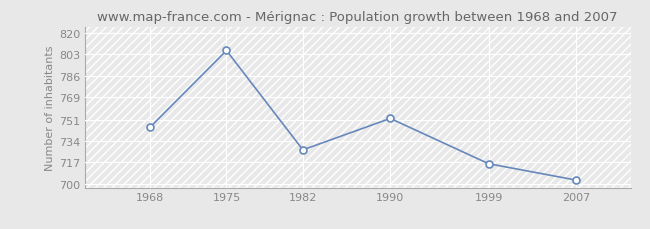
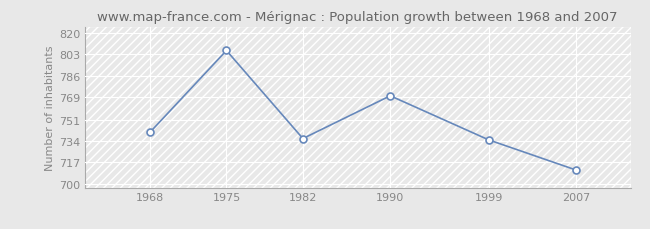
1968: 745 -> 741
1982: 727 -> 736
1990: 752 -> 770
1999: 716 -> 735
2007: 703 -> 711
